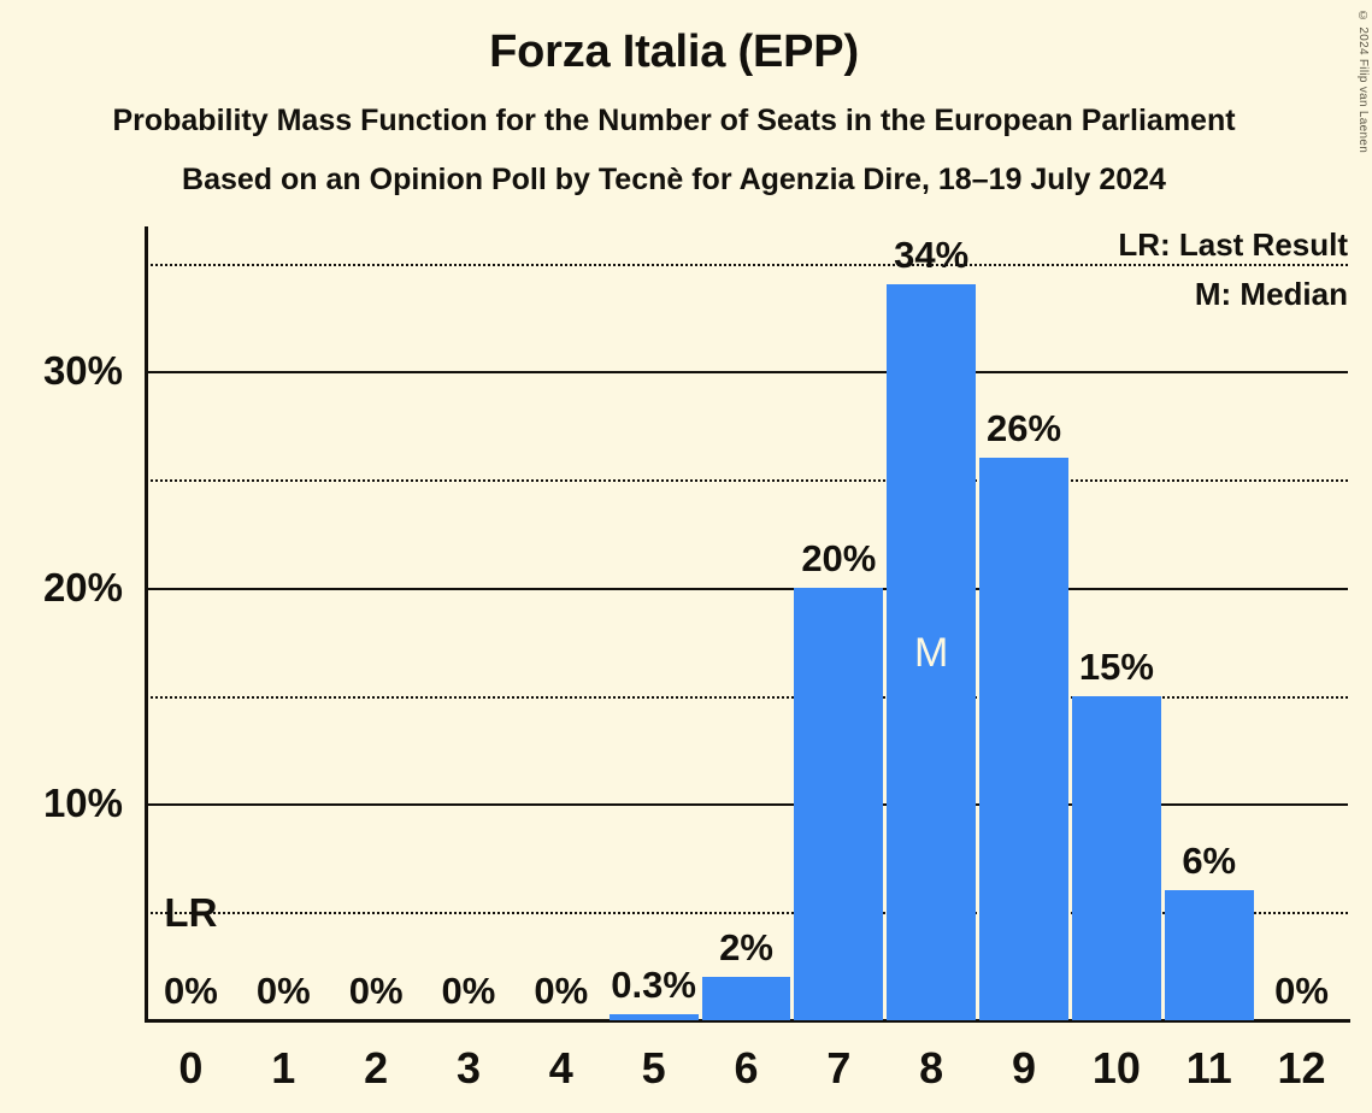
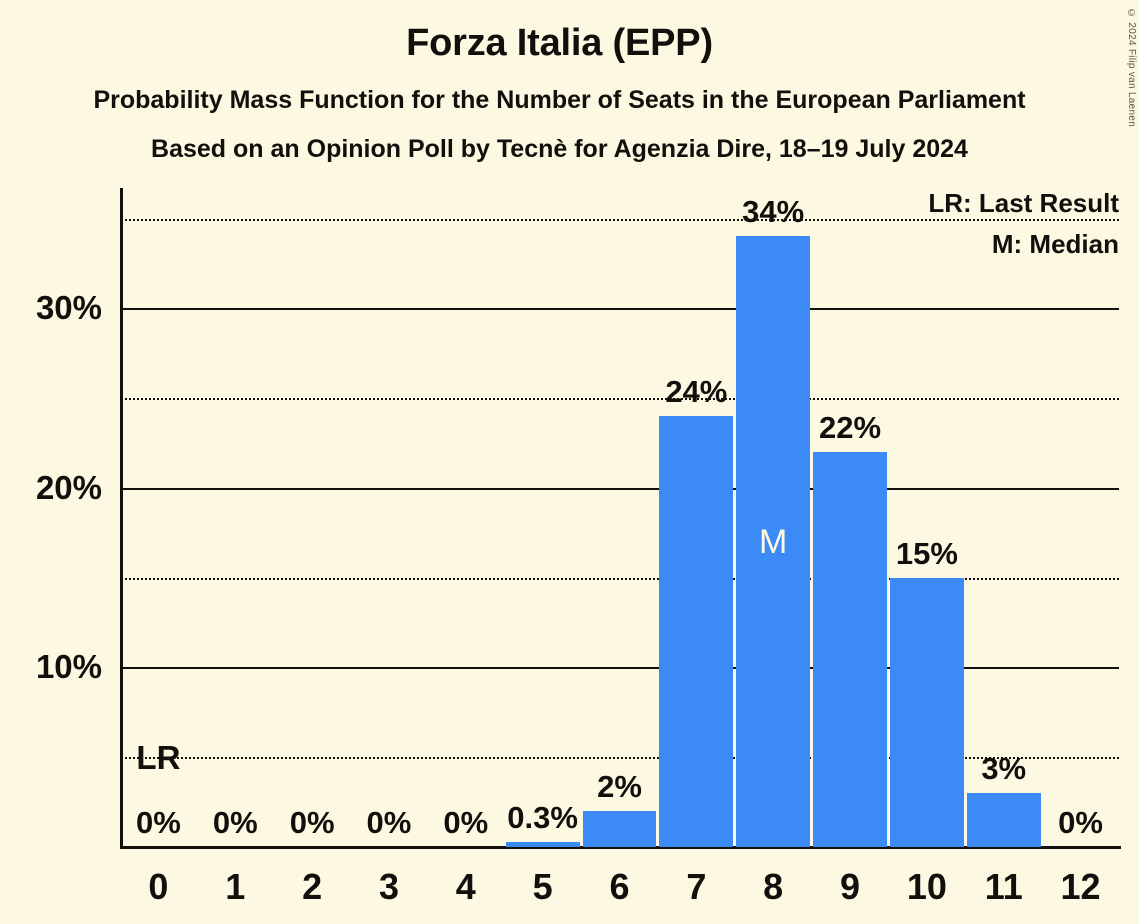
7: 20% -> 24%
9: 26% -> 22%
11: 6% -> 3%
